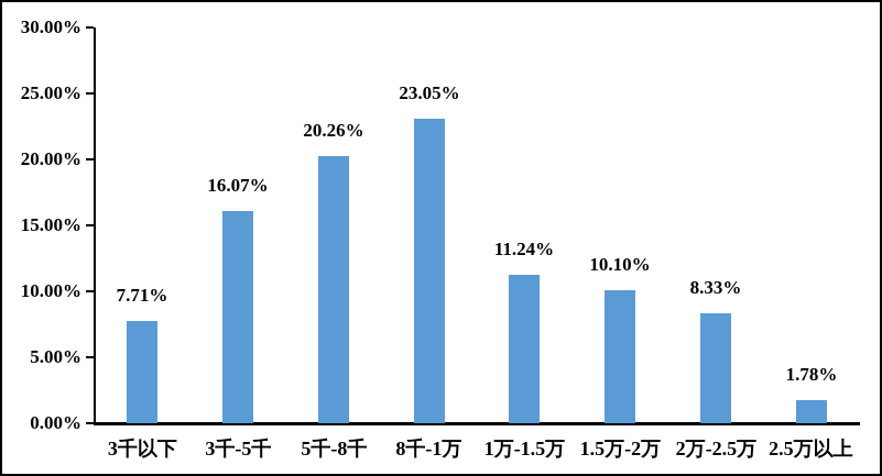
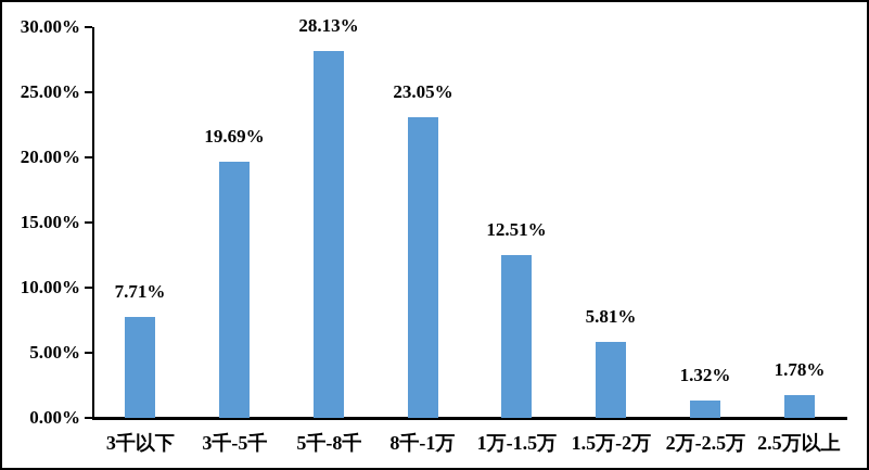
3千-5千: 16.07% -> 19.69%
5千-8千: 20.26% -> 28.13%
1万-1.5万: 11.24% -> 12.51%
1.5万-2万: 10.10% -> 5.81%
2万-2.5万: 8.33% -> 1.32%
